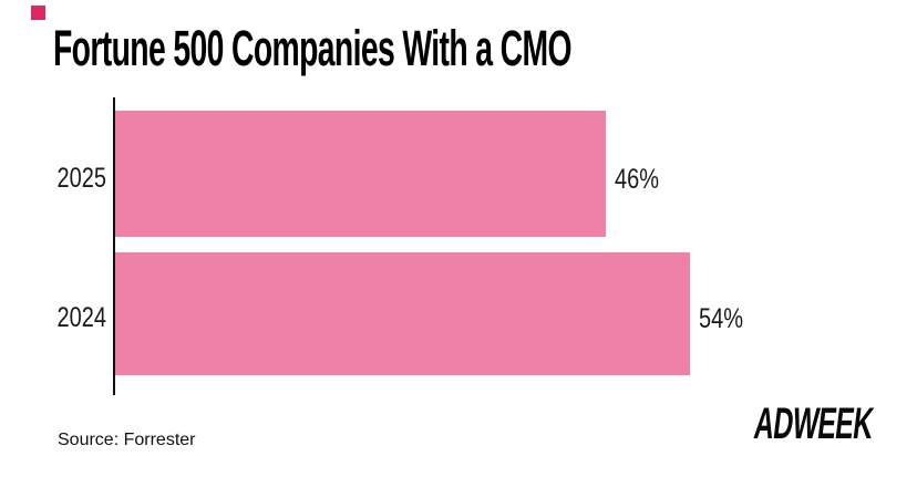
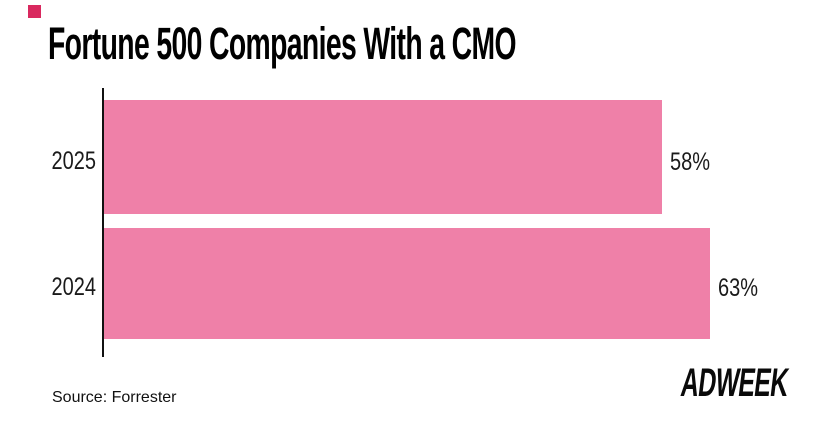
2025: 46% -> 58%
2024: 54% -> 63%
